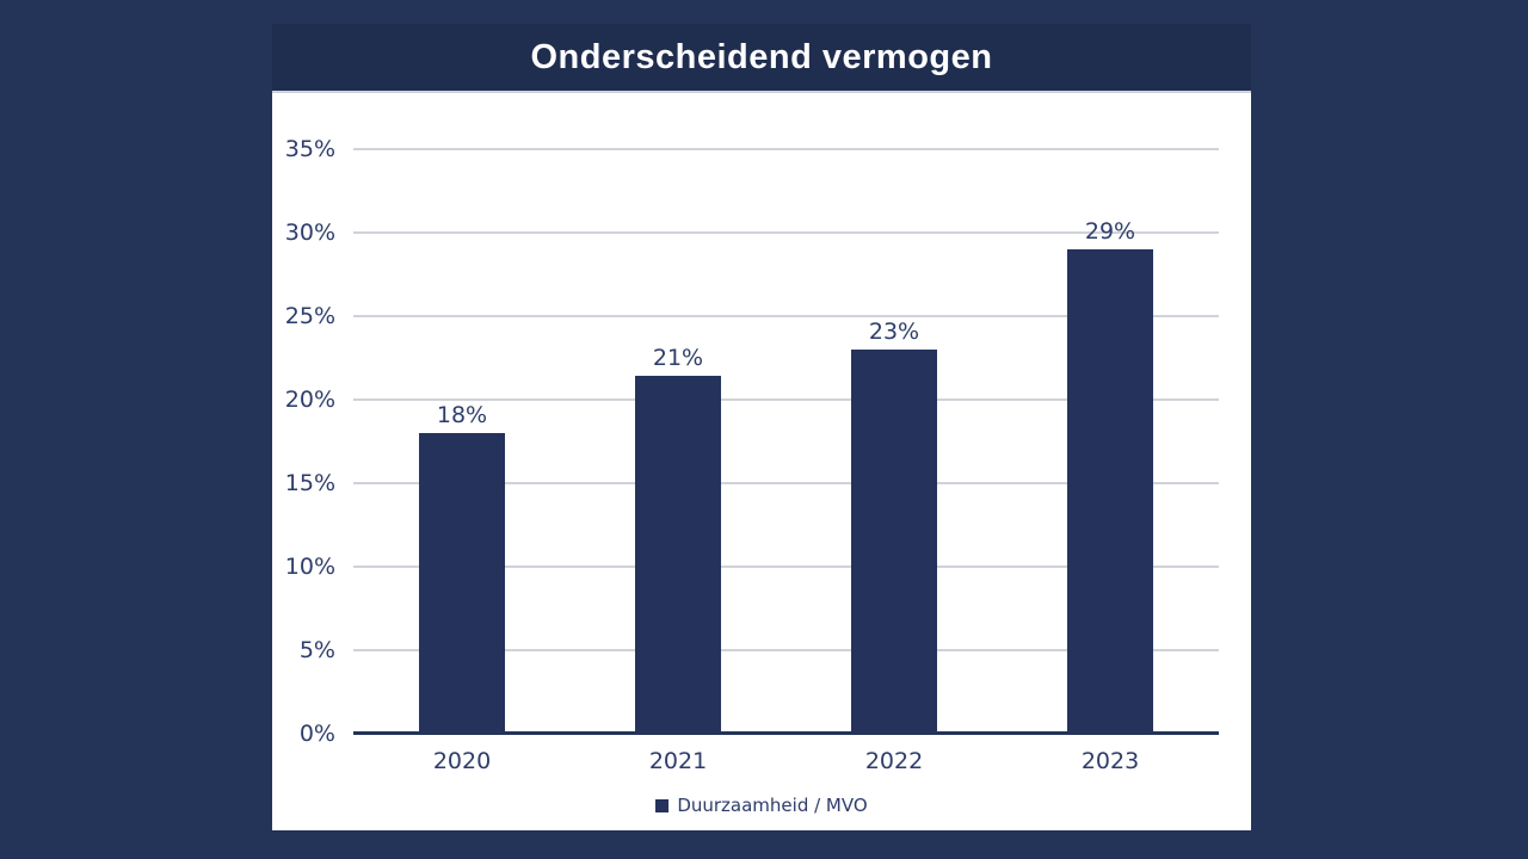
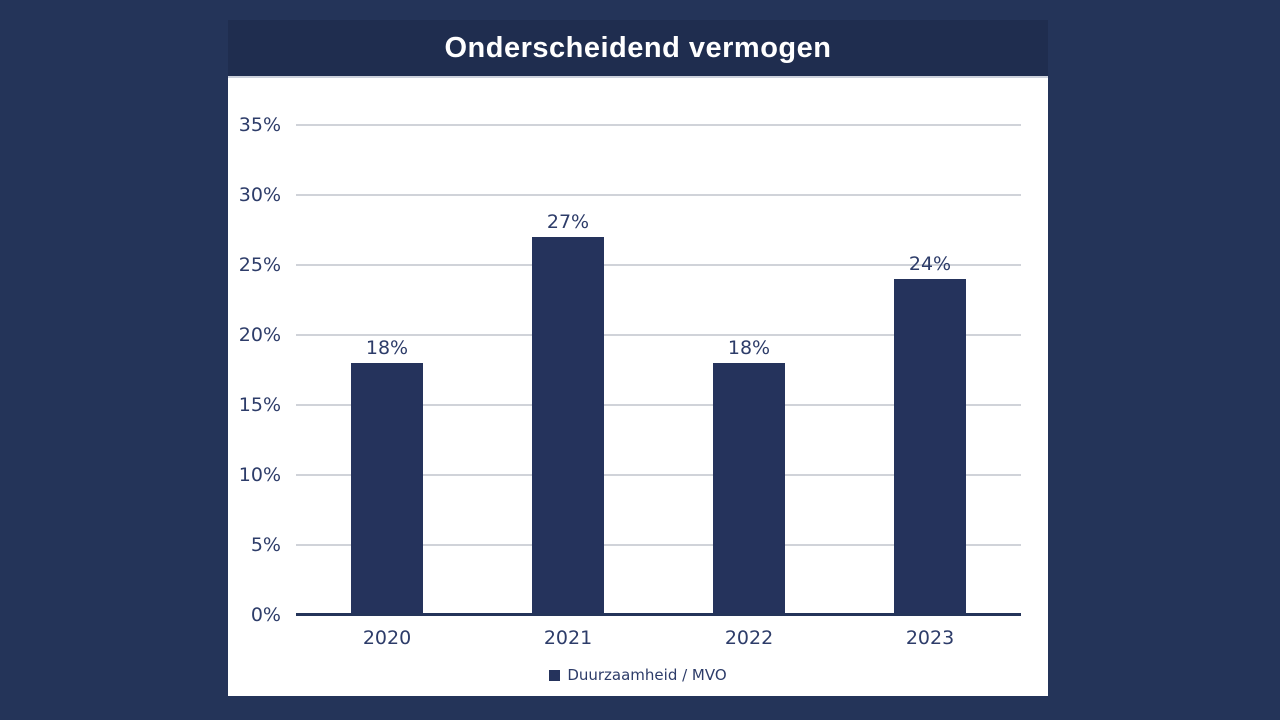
2021: 21% -> 27%
2022: 23% -> 18%
2023: 29% -> 24%
